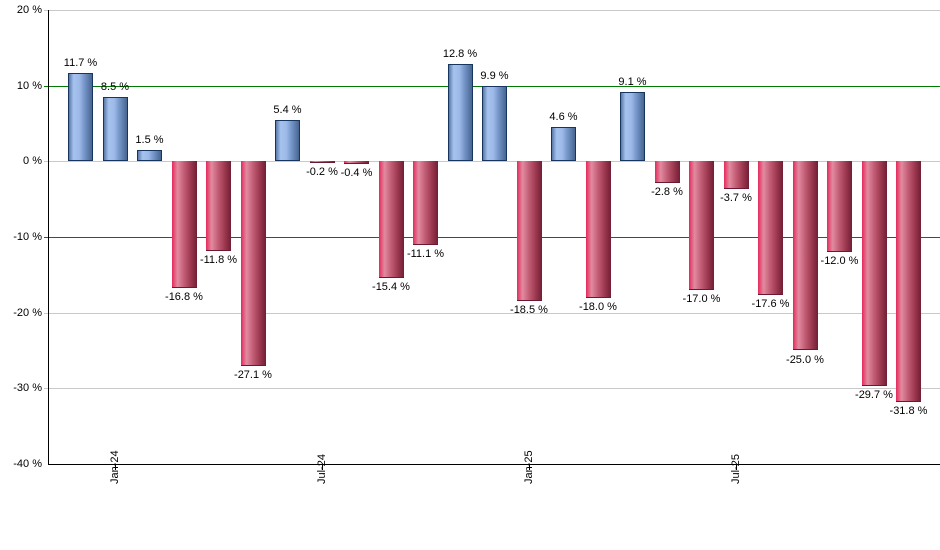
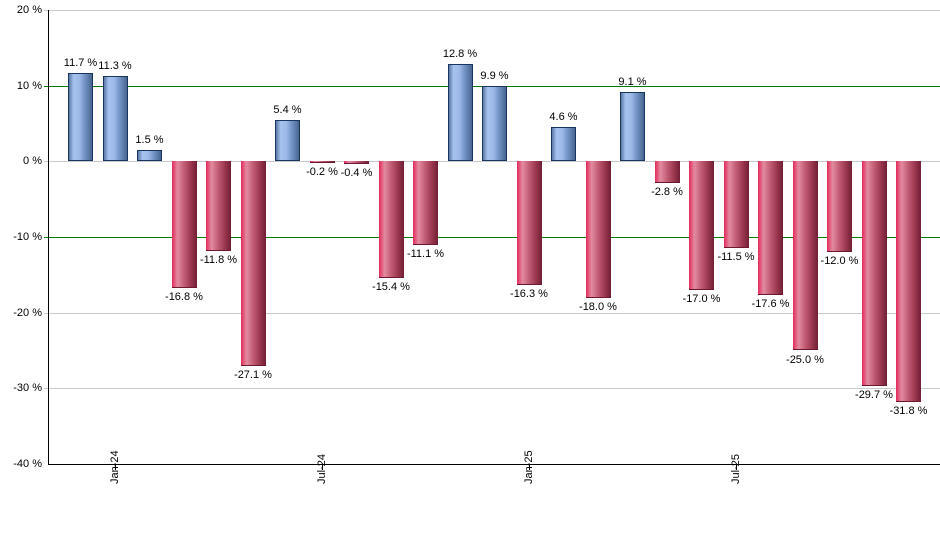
Jan-24: 8.5 -> 11.3
Jan-25: -18.5 -> -16.3
Jul-25: -3.7 -> -11.5
